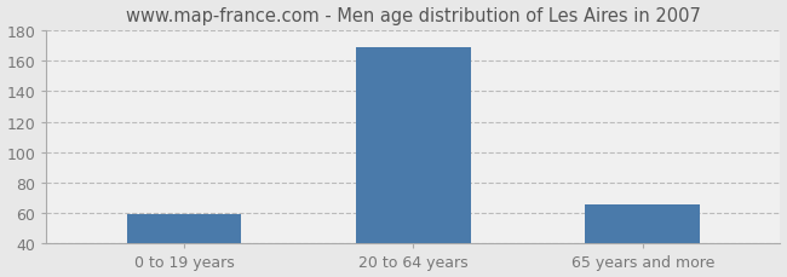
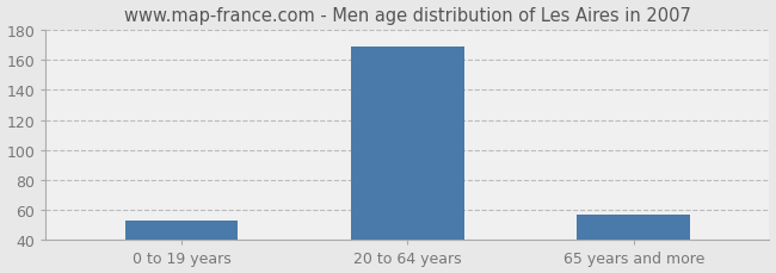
0 to 19 years: 59 -> 53
65 years and more: 66 -> 57
